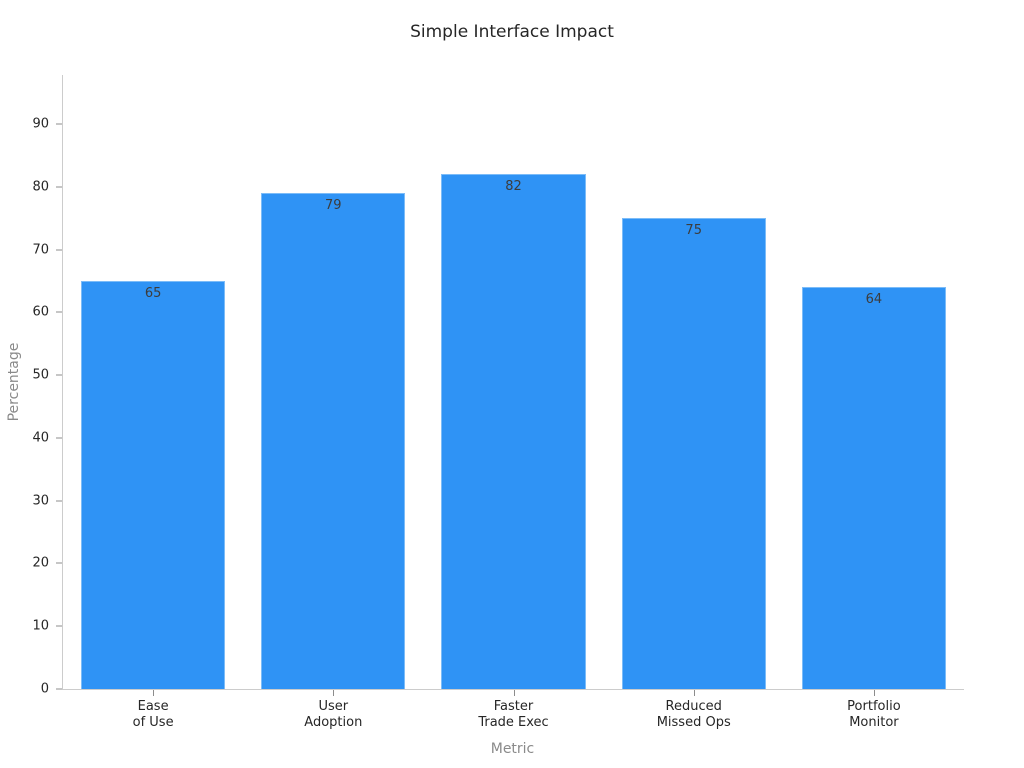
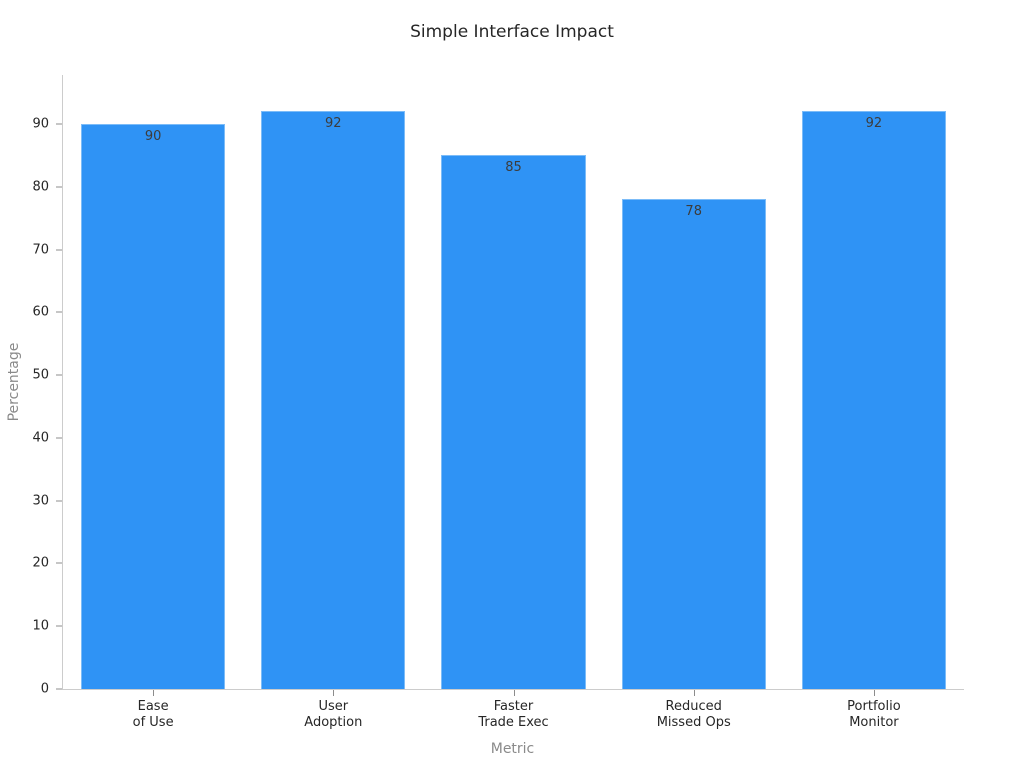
Ease of Use: 65 -> 90
User Adoption: 79 -> 92
Faster Trade Exec: 82 -> 85
Reduced Missed Ops: 75 -> 78
Portfolio Monitor: 64 -> 92
